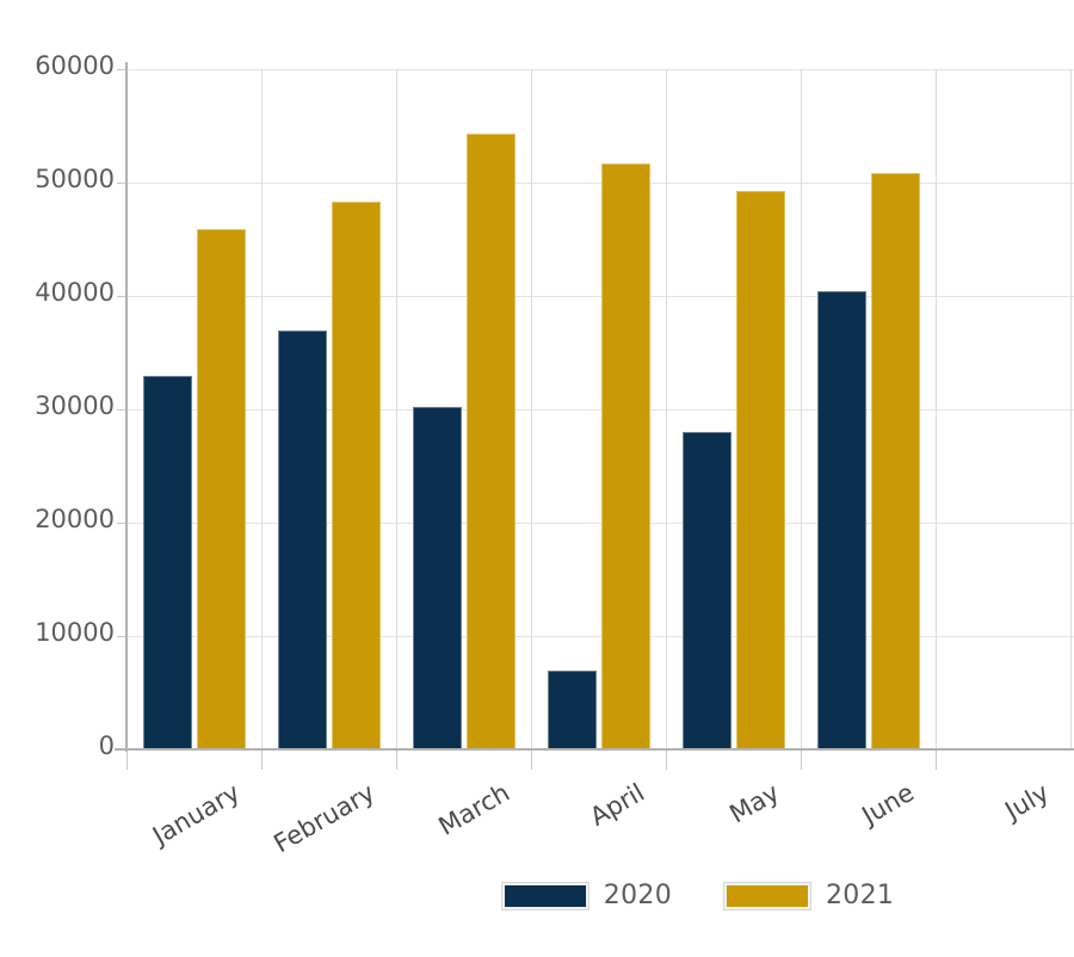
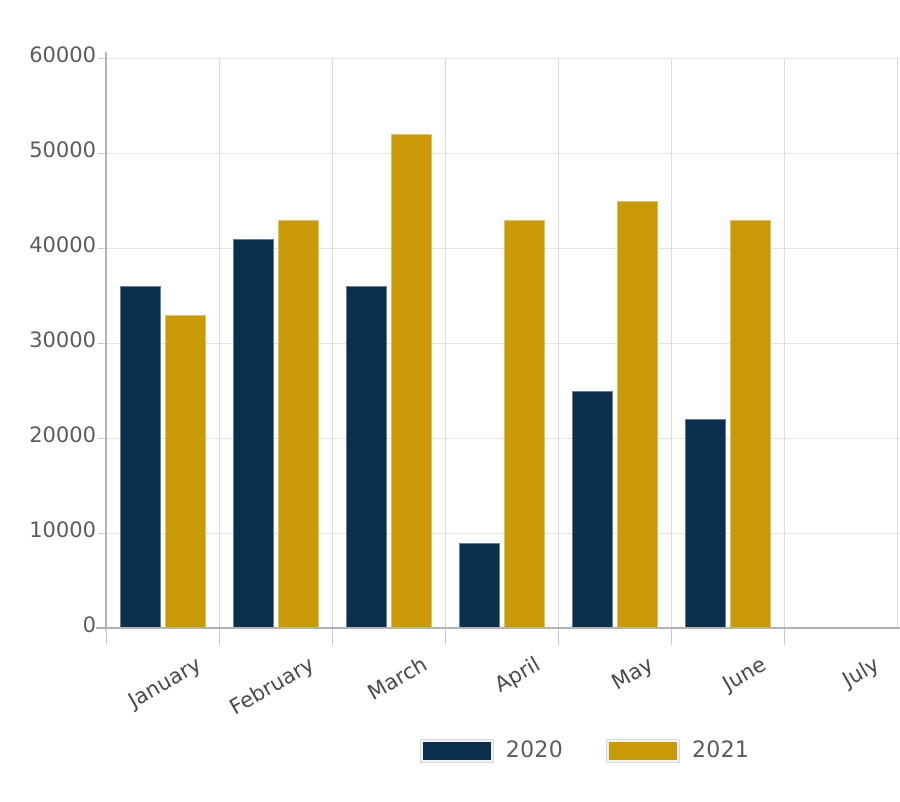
2020/January: 33000 -> 36000
2021/January: 46000 -> 33000
2020/February: 37000 -> 41000
2021/February: 48000 -> 43000
2020/March: 30000 -> 36000
2021/March: 54000 -> 52000
2020/April: 7000 -> 9000
2021/April: 52000 -> 43000
2020/May: 28000 -> 25000
2021/May: 49000 -> 45000
2020/June: 40000 -> 22000
2021/June: 51000 -> 43000
